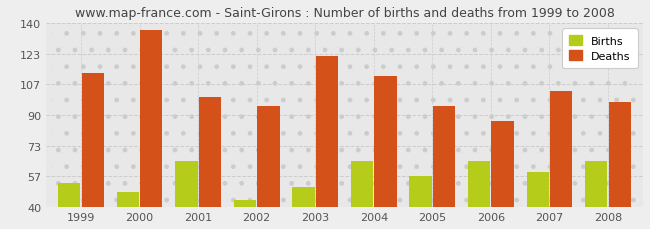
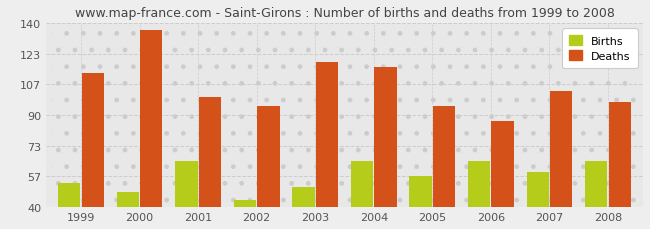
Deaths/2003: 122 -> 119
Deaths/2004: 111 -> 116
